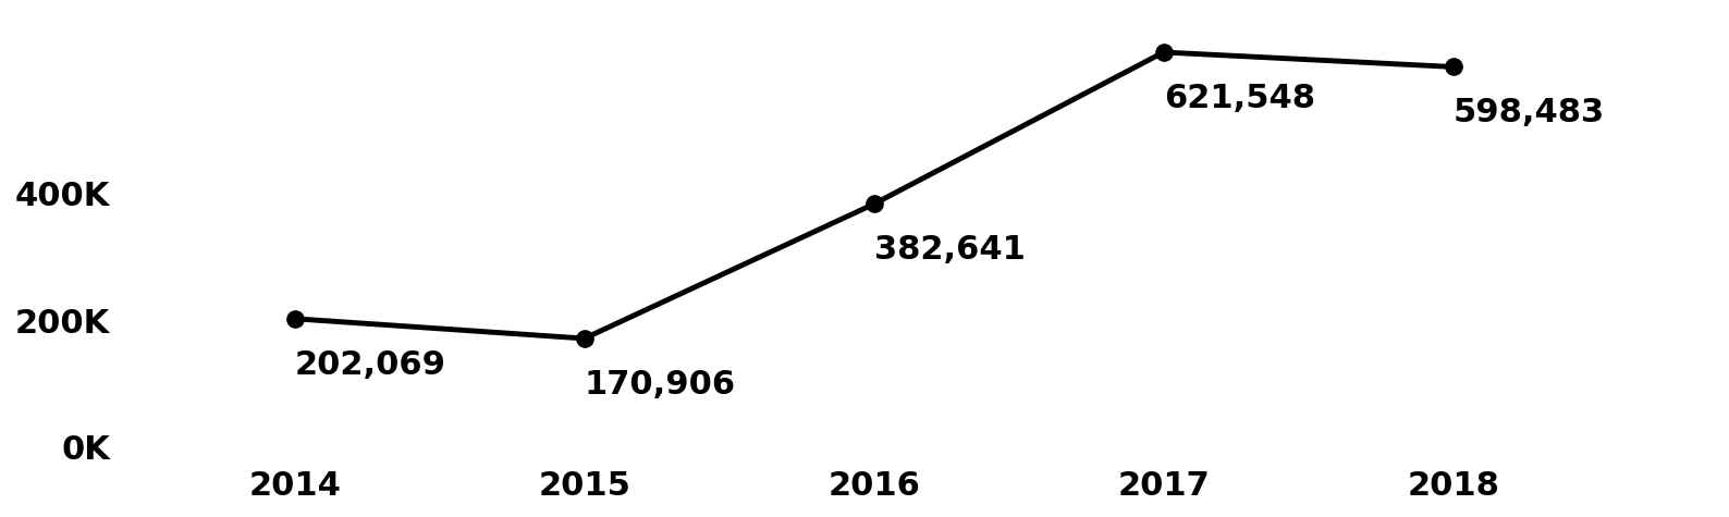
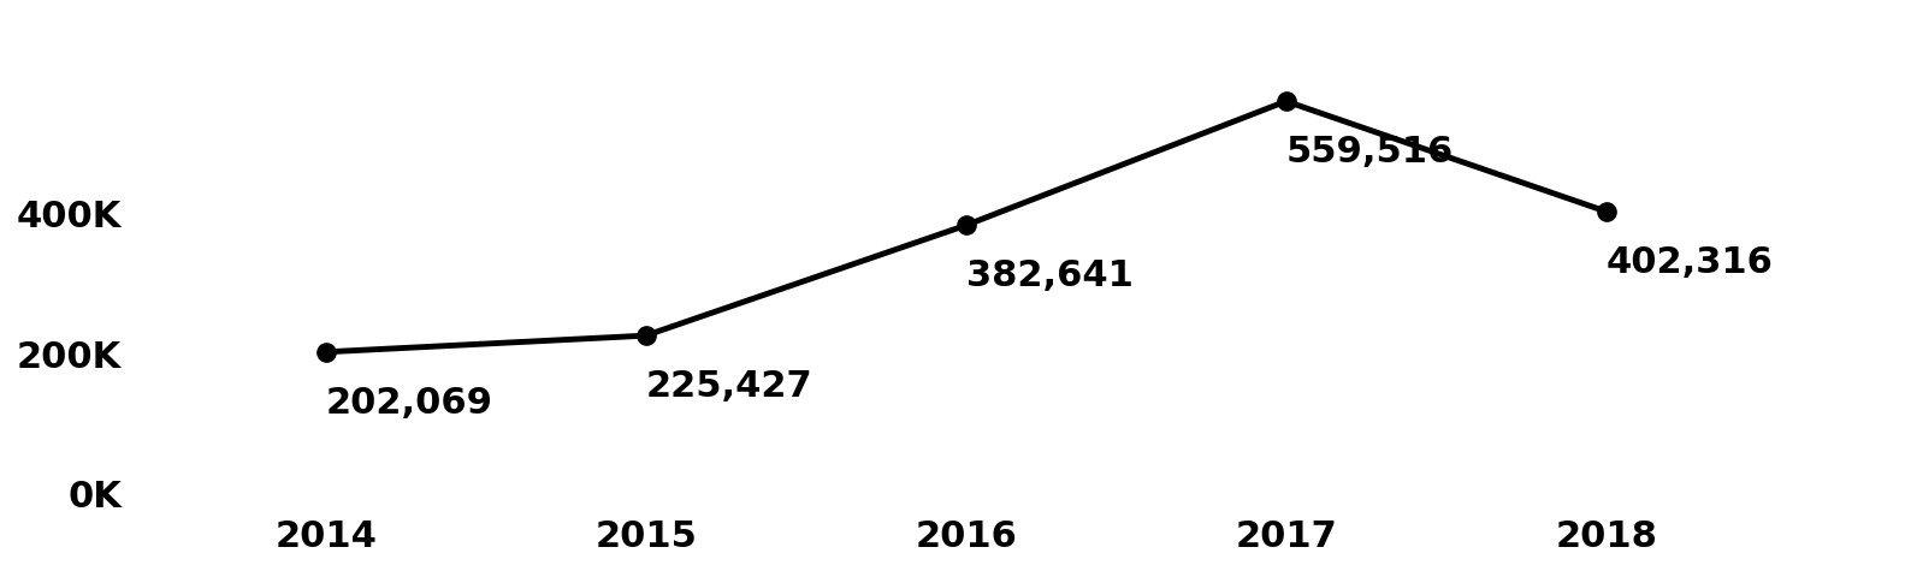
2015: 170,906 -> 225,427
2017: 621,548 -> 559,516
2018: 598,483 -> 402,316
